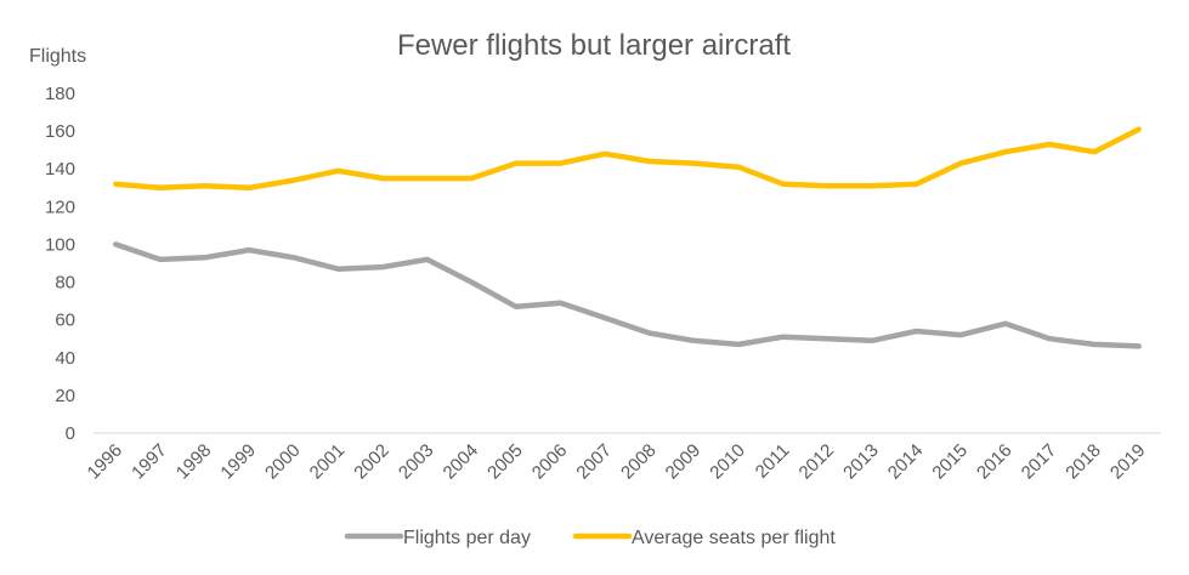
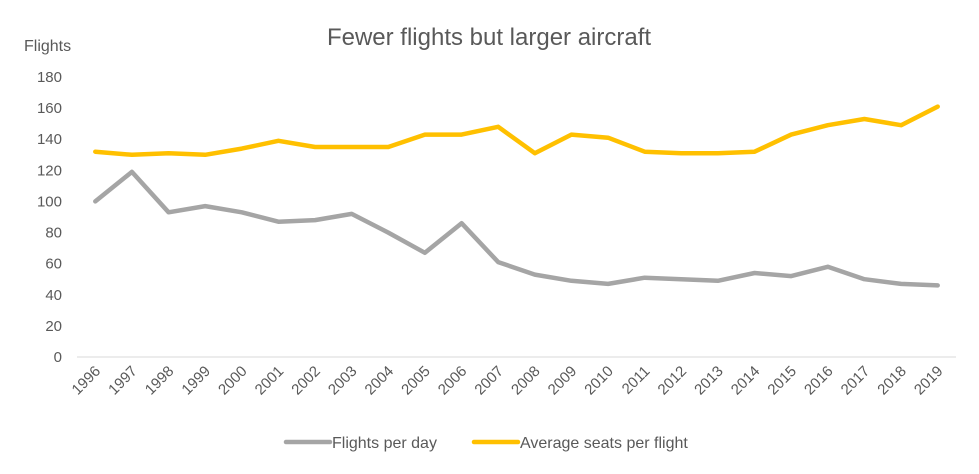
Flights per day/1997: 92 -> 119
Flights per day/2006: 69 -> 86
Average seats per flight/2008: 144 -> 131
